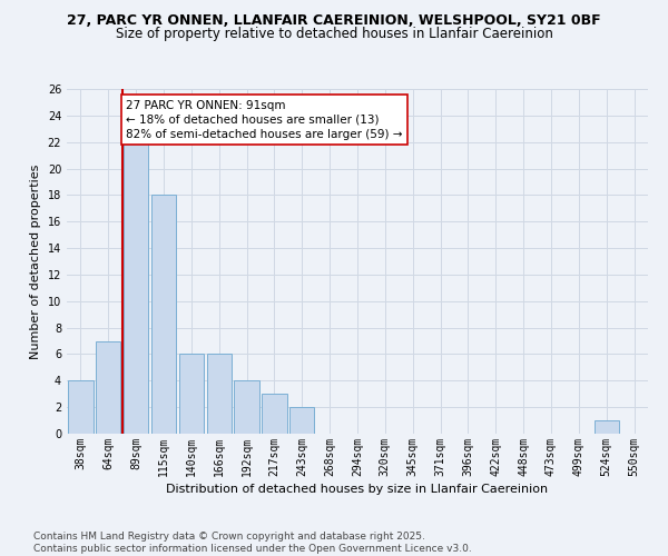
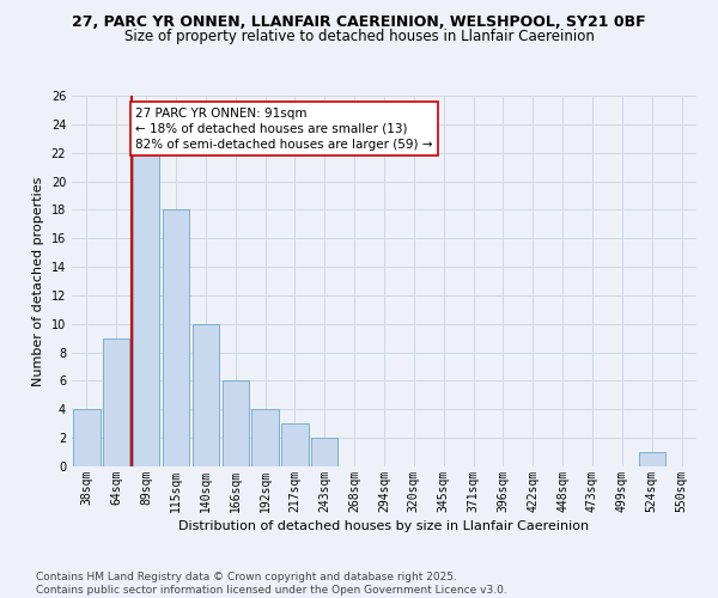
64sqm: 7 -> 9
140sqm: 6 -> 10
